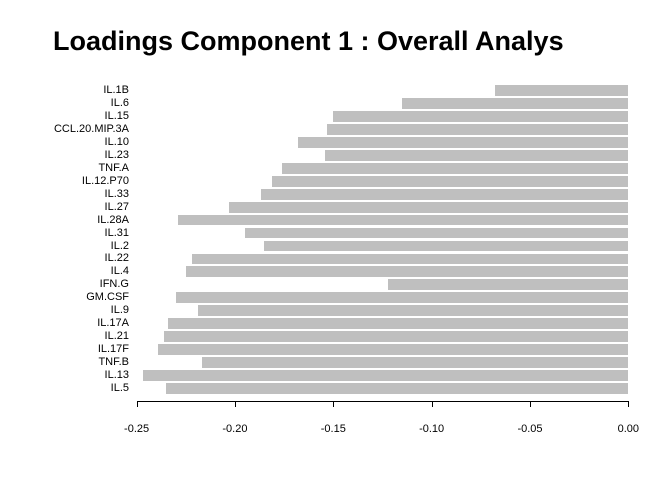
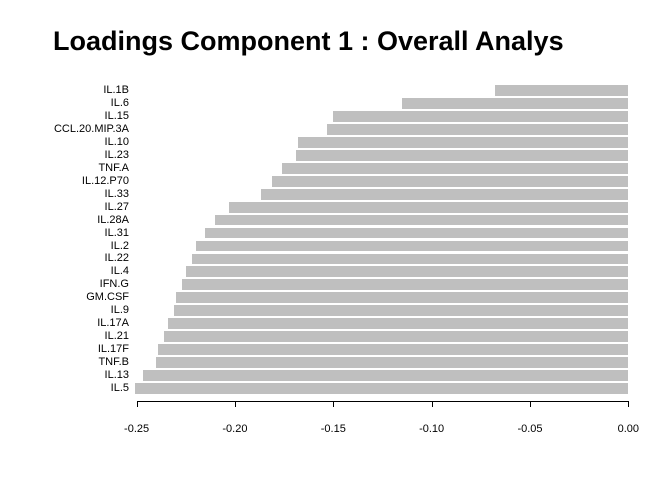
IL.23: -0.154 -> -0.169
IL.28A: -0.229 -> -0.210
IL.31: -0.195 -> -0.215
IL.2: -0.185 -> -0.220
IFN.G: -0.122 -> -0.227
IL.9: -0.219 -> -0.231
TNF.B: -0.217 -> -0.240
IL.5: -0.235 -> -0.251
